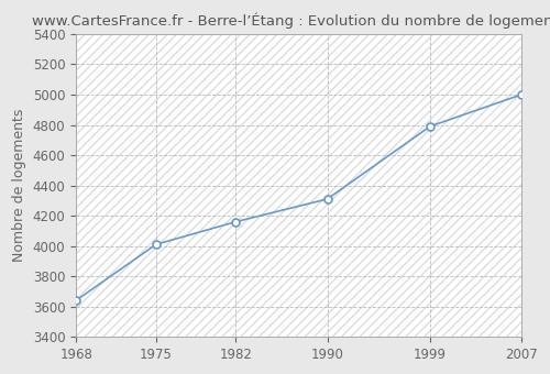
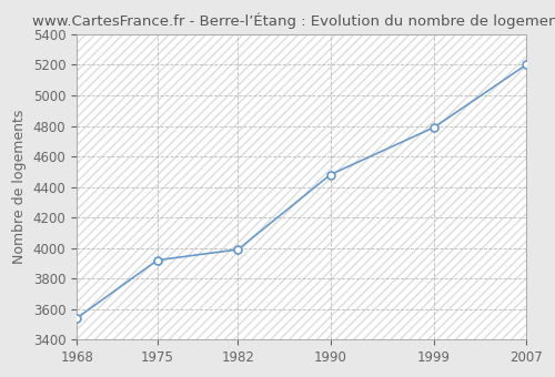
1968: 3640 -> 3540
1975: 4010 -> 3920
1982: 4160 -> 3990
1990: 4310 -> 4480
2007: 5000 -> 5200
